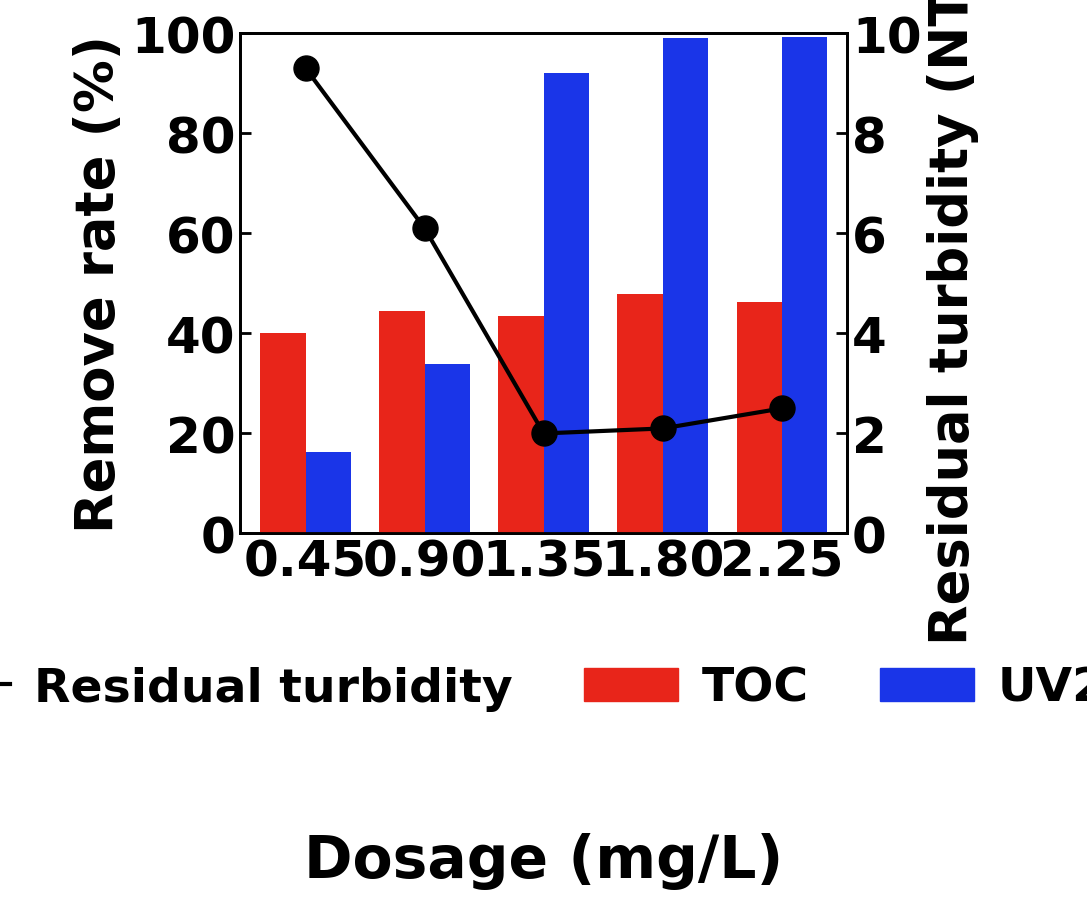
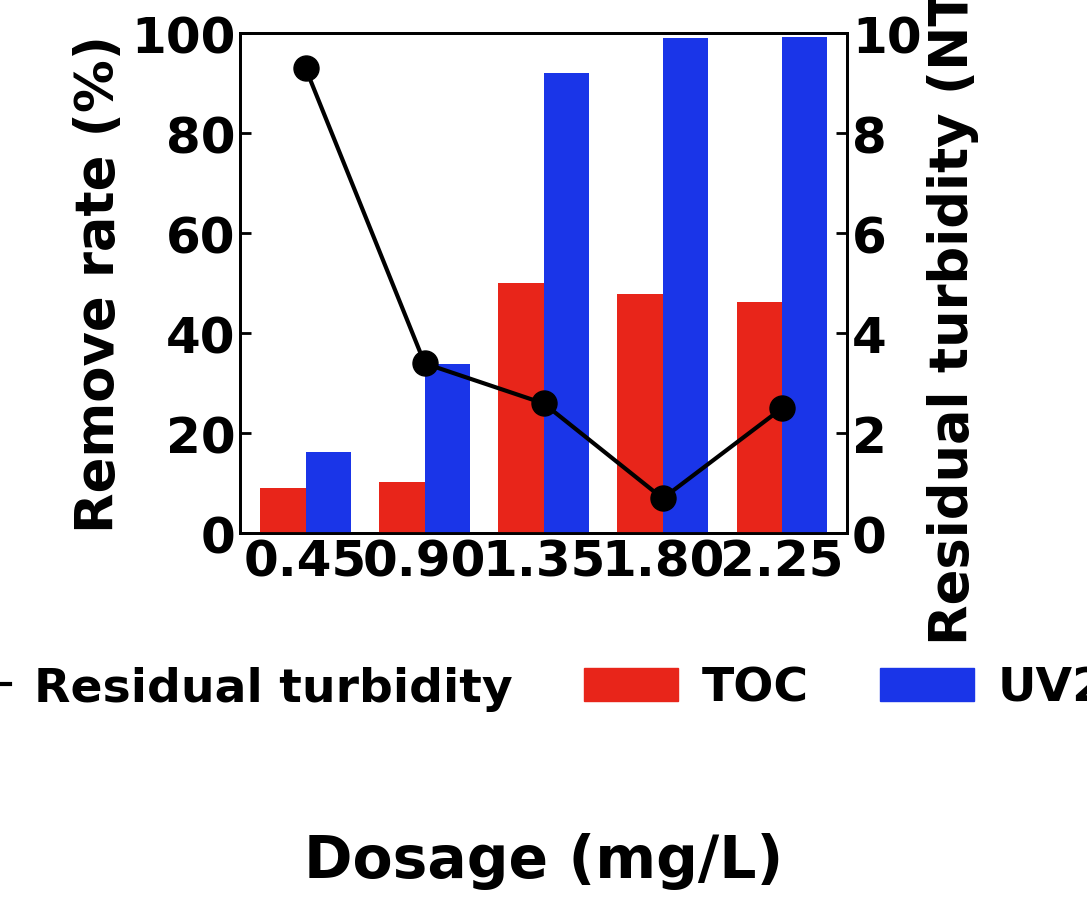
TOC/0.45: 40.0 -> 9.0
TOC/0.90: 44.4 -> 10.2
Residual turbidity/0.90: 6.1 -> 3.4
TOC/1.35: 43.4 -> 50.0
Residual turbidity/1.35: 2.0 -> 2.6
Residual turbidity/1.80: 2.1 -> 0.7
